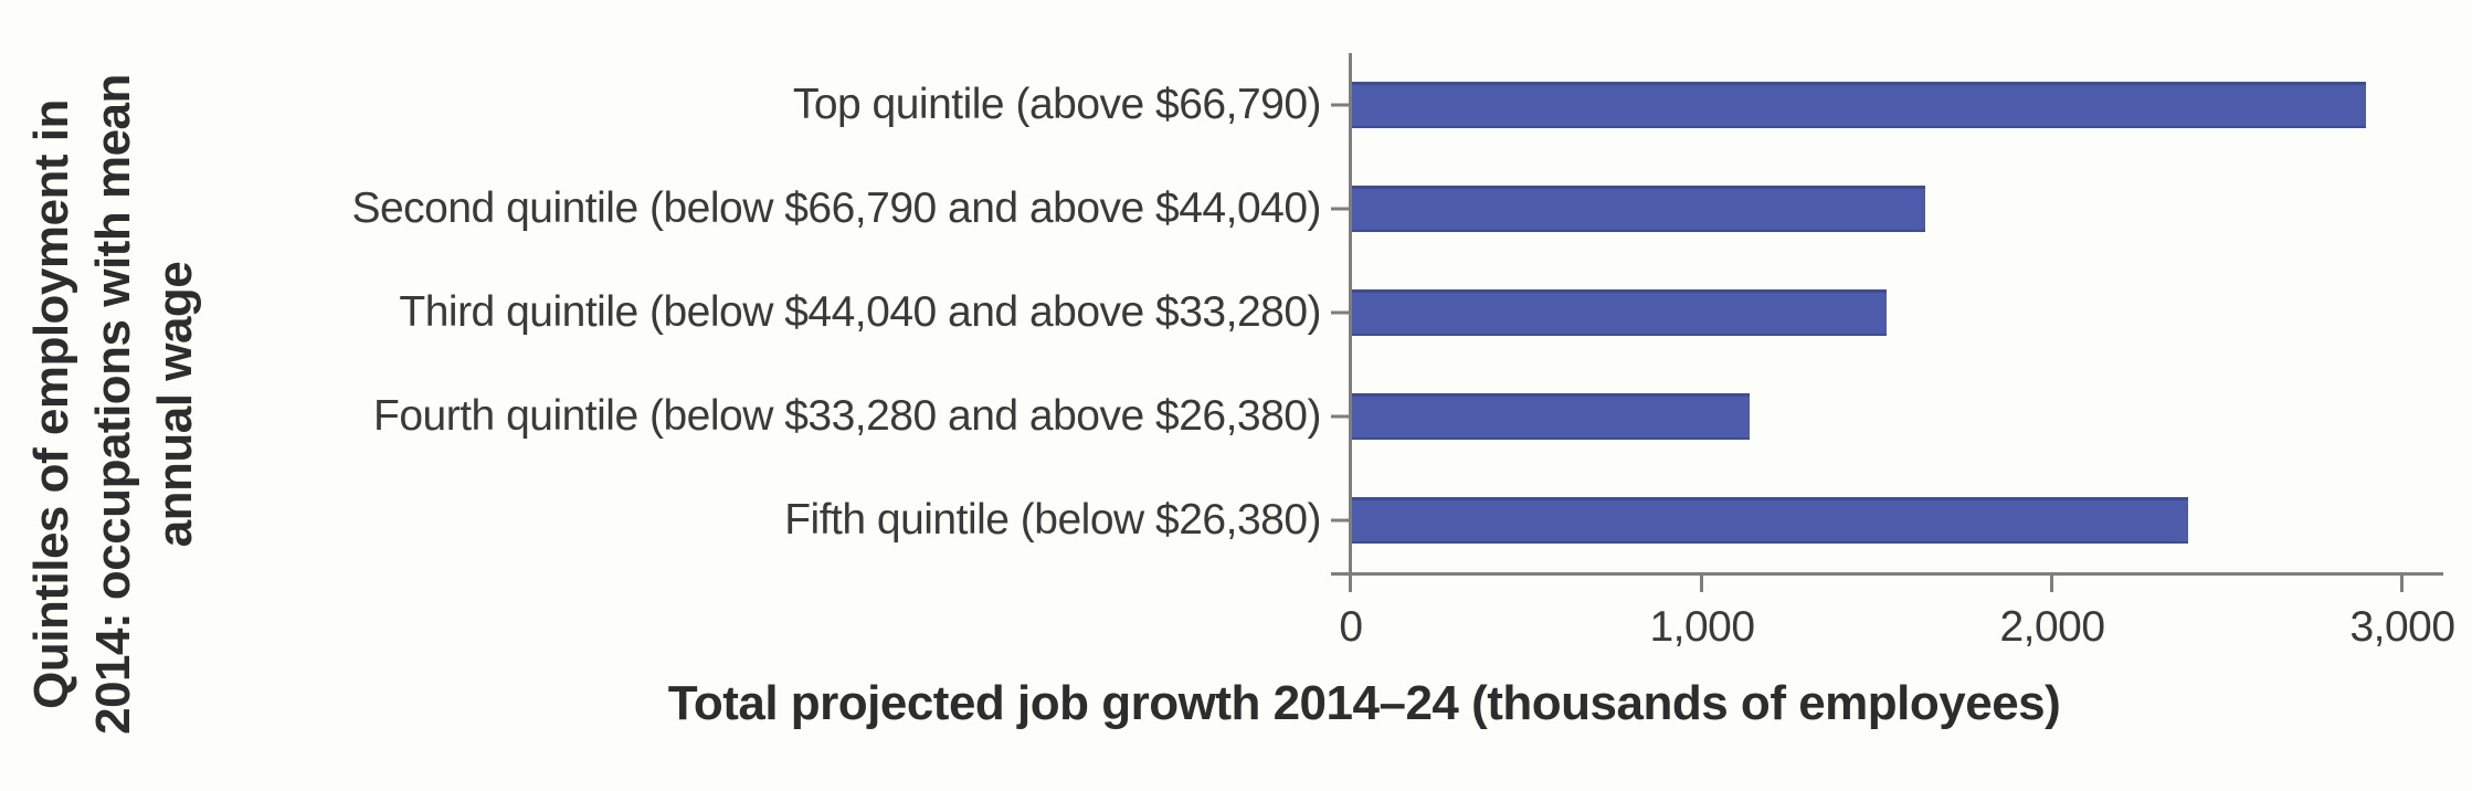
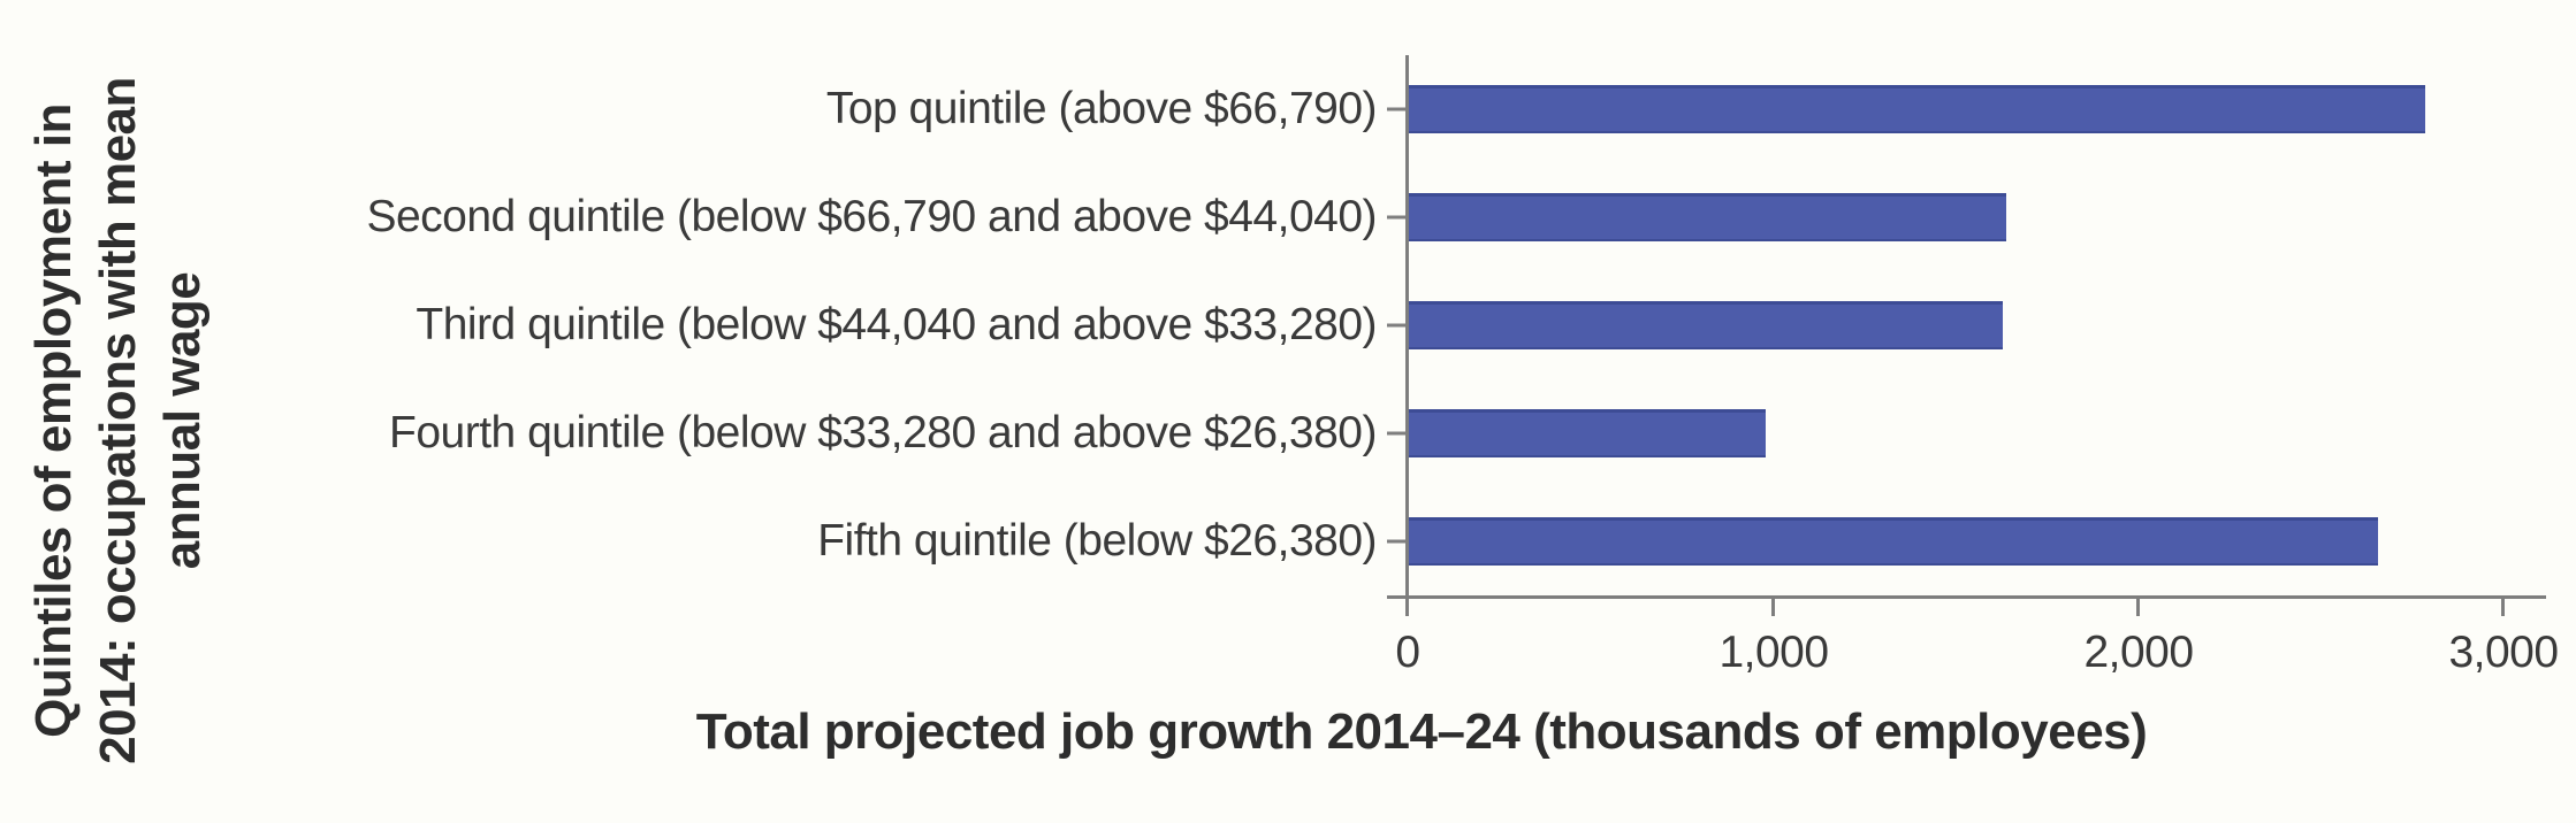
Top quintile (above $66,790): 2900 -> 2790
Third quintile (below $44,040 and above $33,280): 1530 -> 1630
Fourth quintile (below $33,280 and above $26,380): 1140 -> 980
Fifth quintile (below $26,380): 2390 -> 2660
